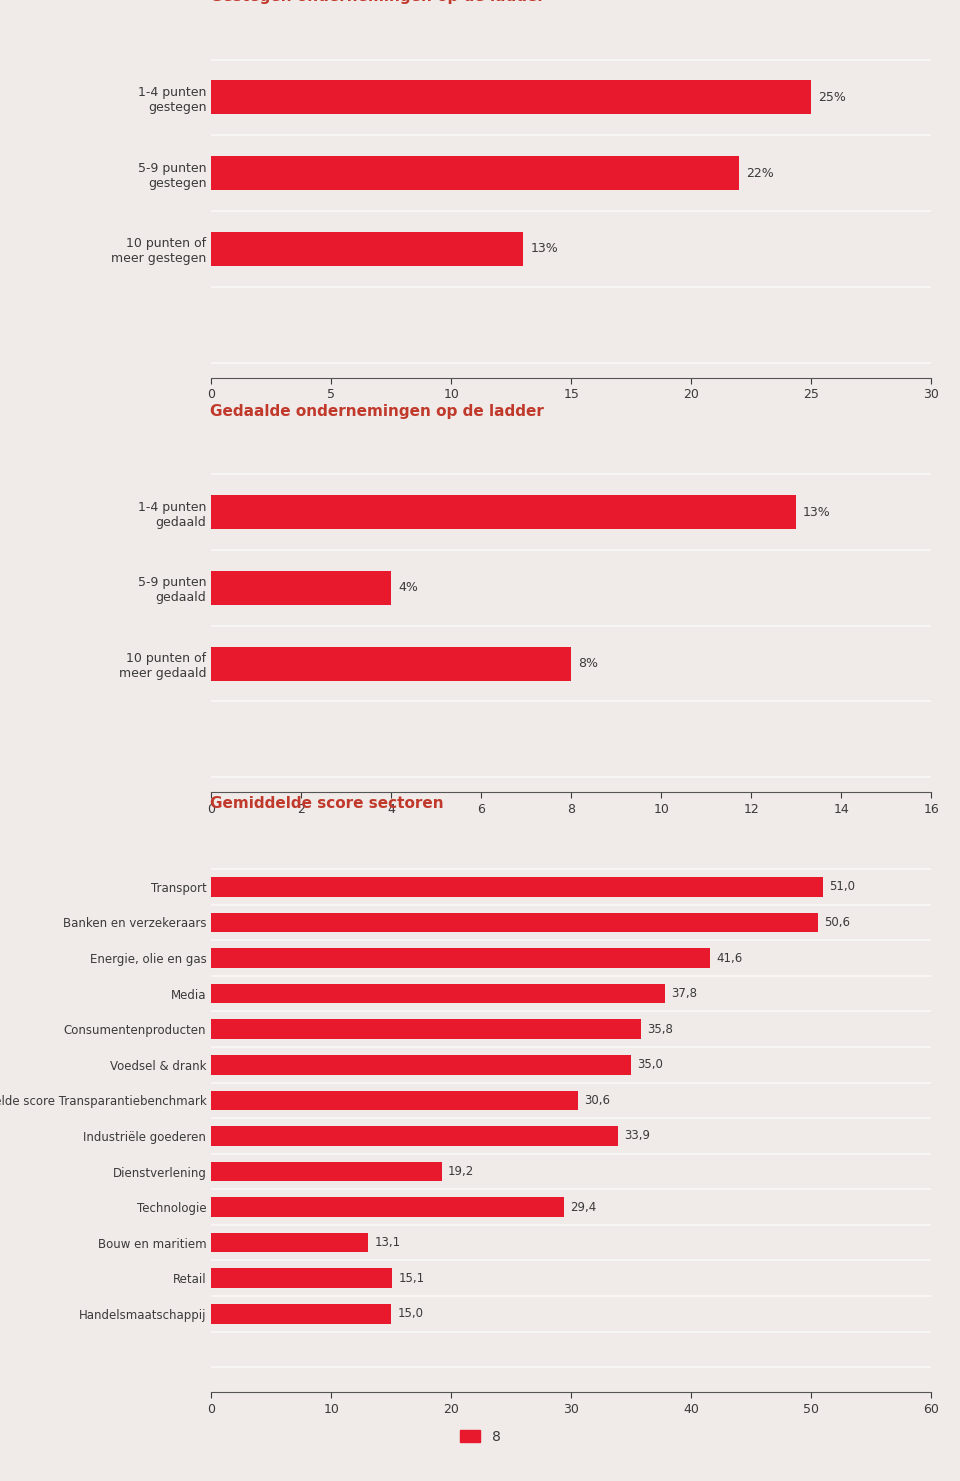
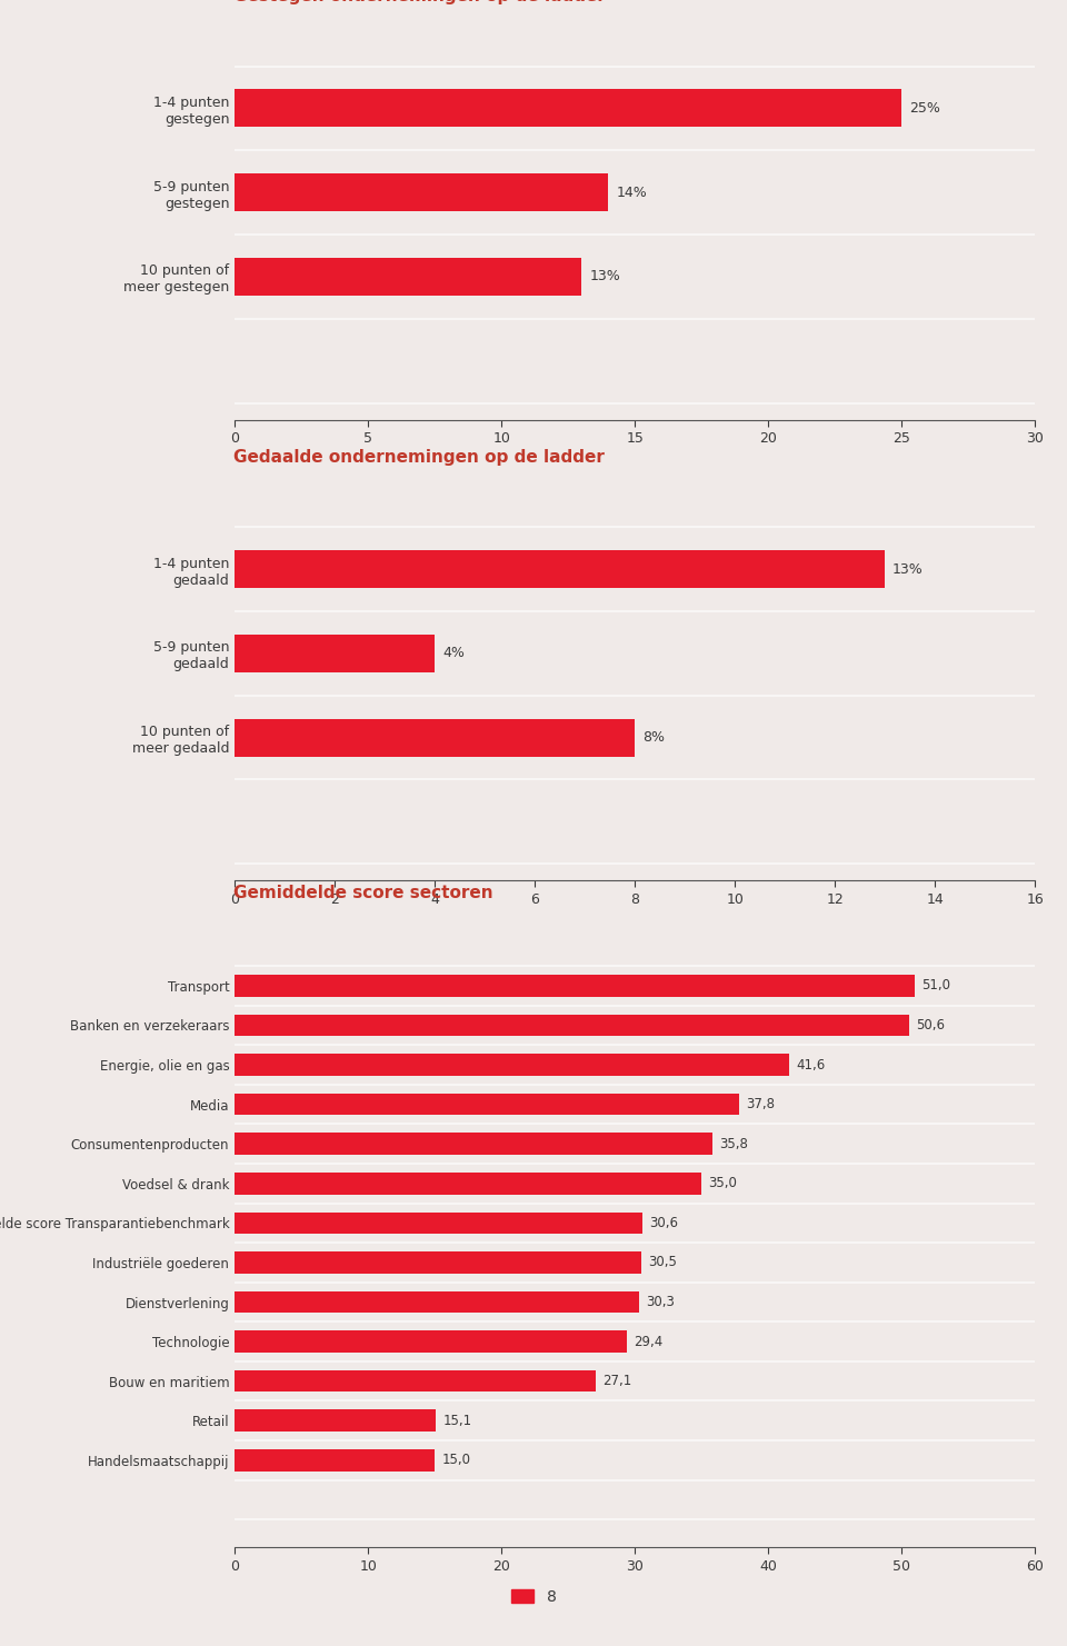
5-9 punten gestegen: 22% -> 14%
Industriële goederen: 33,9 -> 30,5
Dienstverlening: 19,2 -> 30,3
Bouw en maritiem: 13,1 -> 27,1
